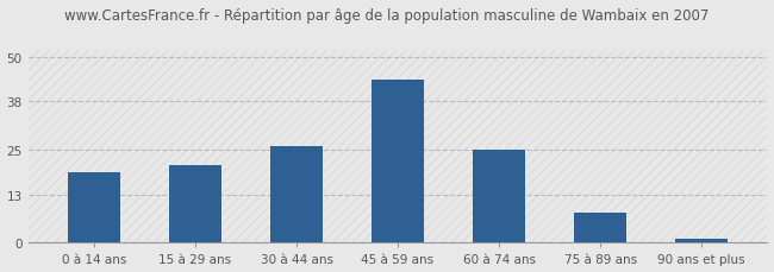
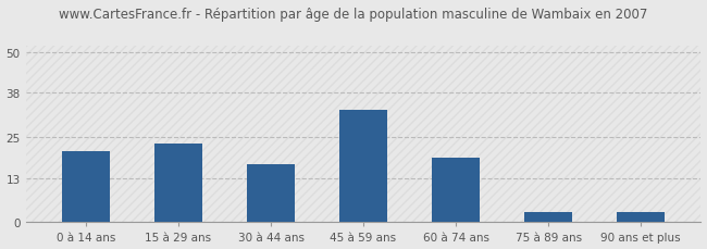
0 à 14 ans: 19 -> 21
15 à 29 ans: 21 -> 23
30 à 44 ans: 26 -> 17
45 à 59 ans: 44 -> 33
60 à 74 ans: 25 -> 19
75 à 89 ans: 8 -> 3
90 ans et plus: 1 -> 3
